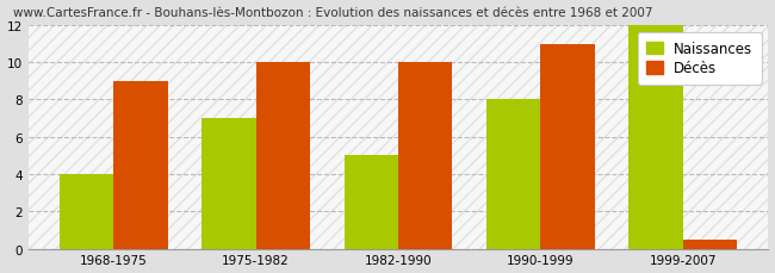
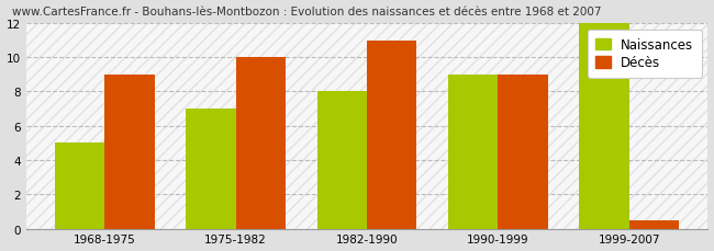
Naissances/1968-1975: 4 -> 5
Naissances/1982-1990: 5 -> 8
Décès/1982-1990: 10.0 -> 11.0
Naissances/1990-1999: 8 -> 9
Décès/1990-1999: 11.0 -> 9.0
